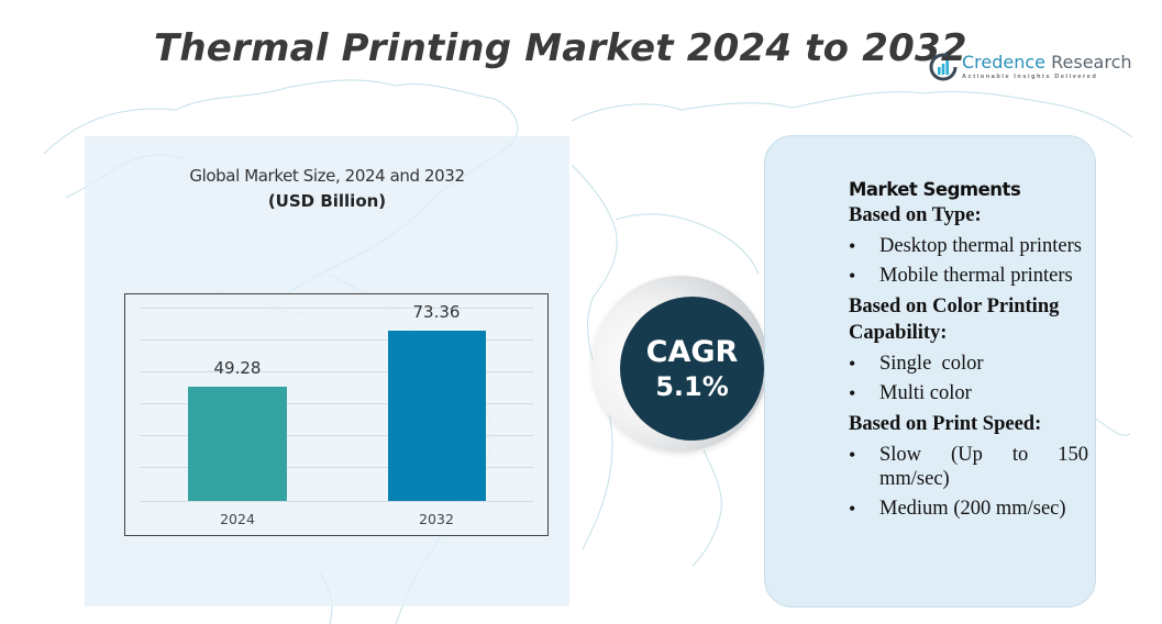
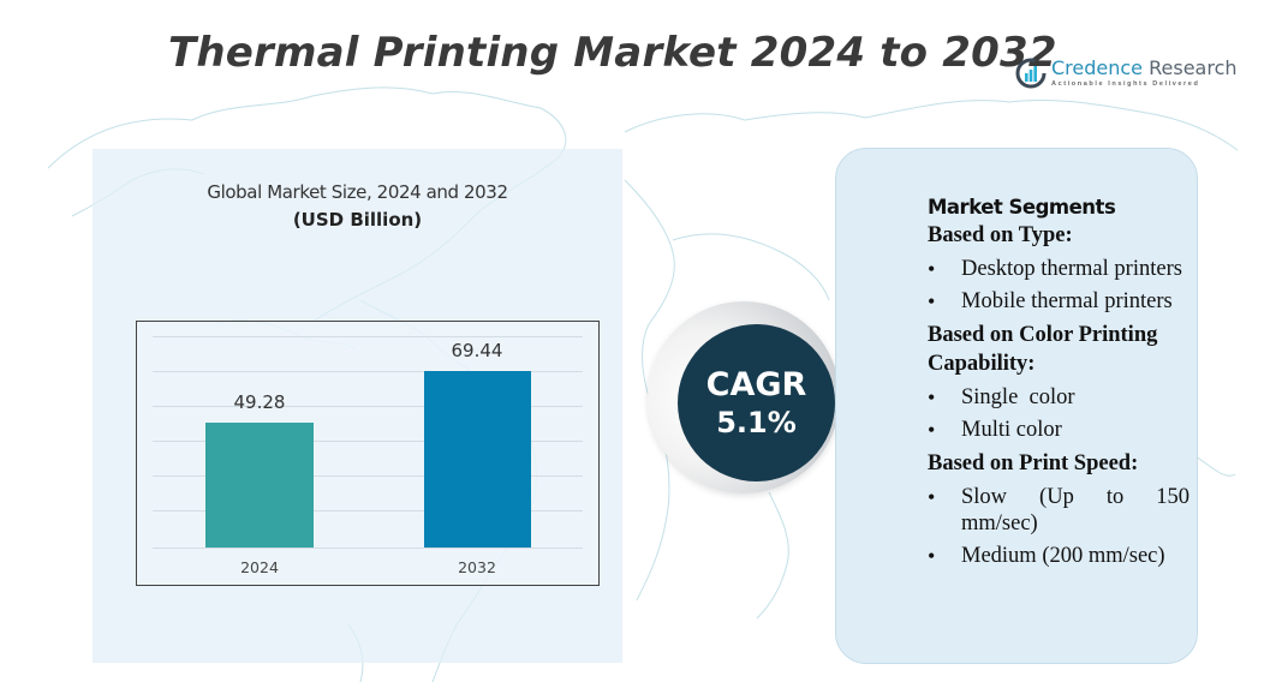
2032: 73.36 -> 69.44
